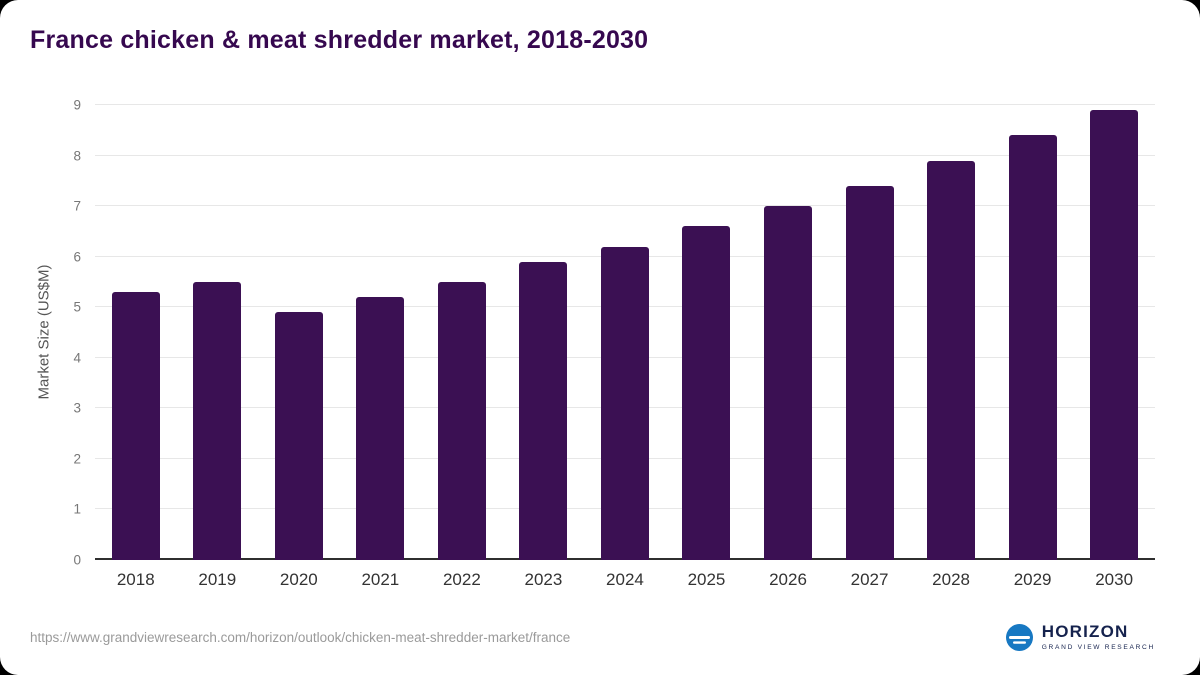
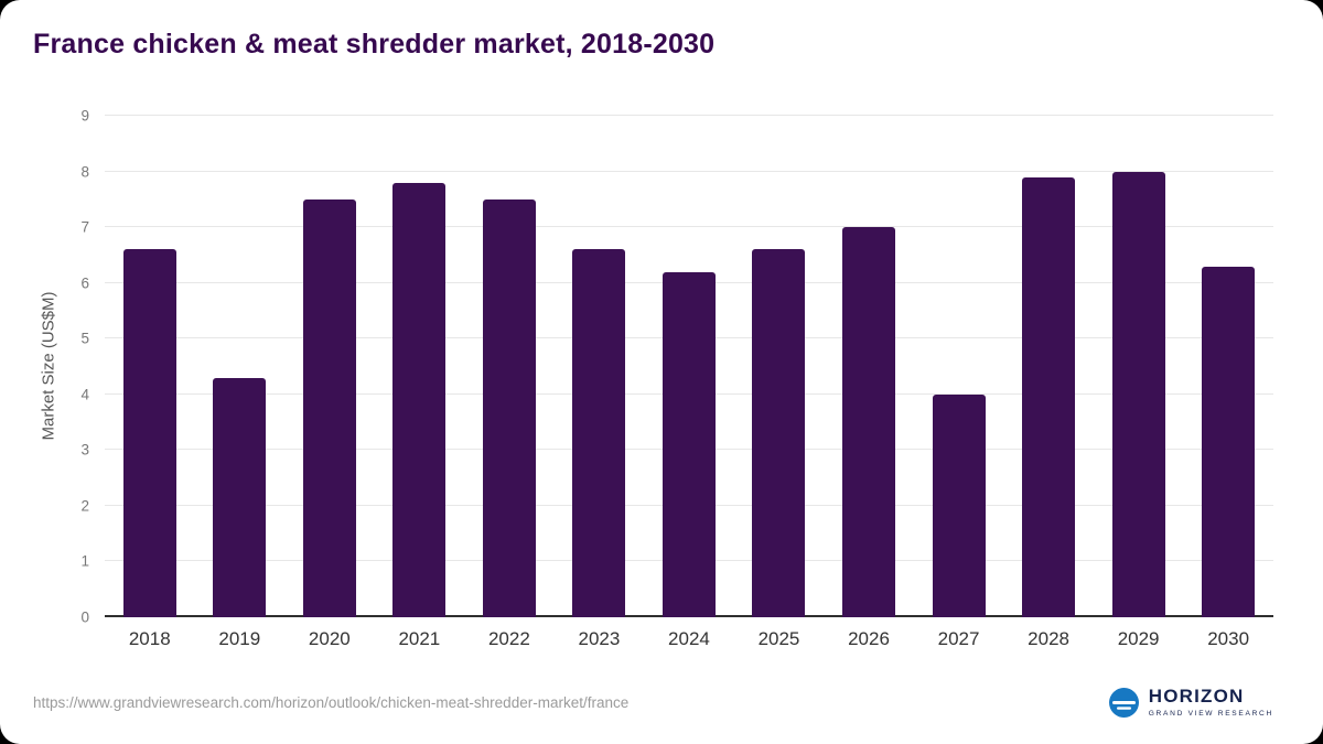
2018: 5.3 -> 6.6
2019: 5.5 -> 4.3
2020: 4.9 -> 7.5
2021: 5.2 -> 7.8
2022: 5.5 -> 7.5
2023: 5.9 -> 6.6
2027: 7.4 -> 4.0
2029: 8.4 -> 8.0
2030: 8.9 -> 6.3
